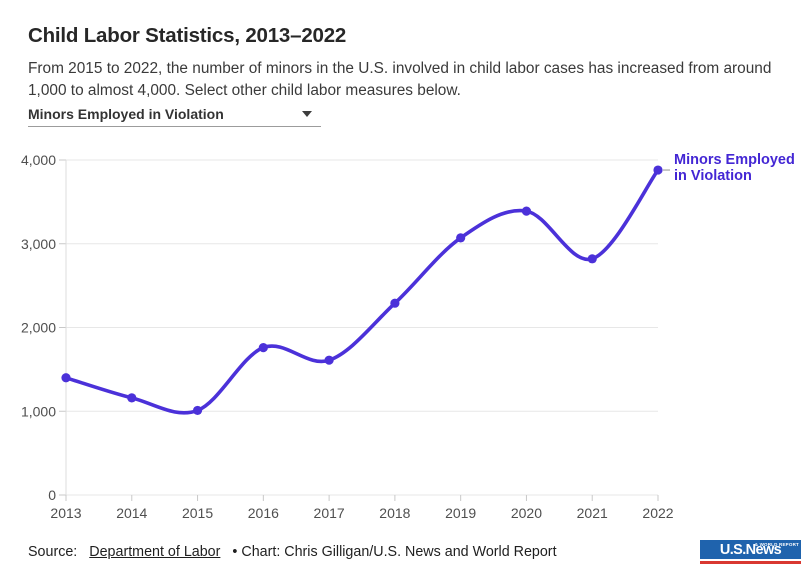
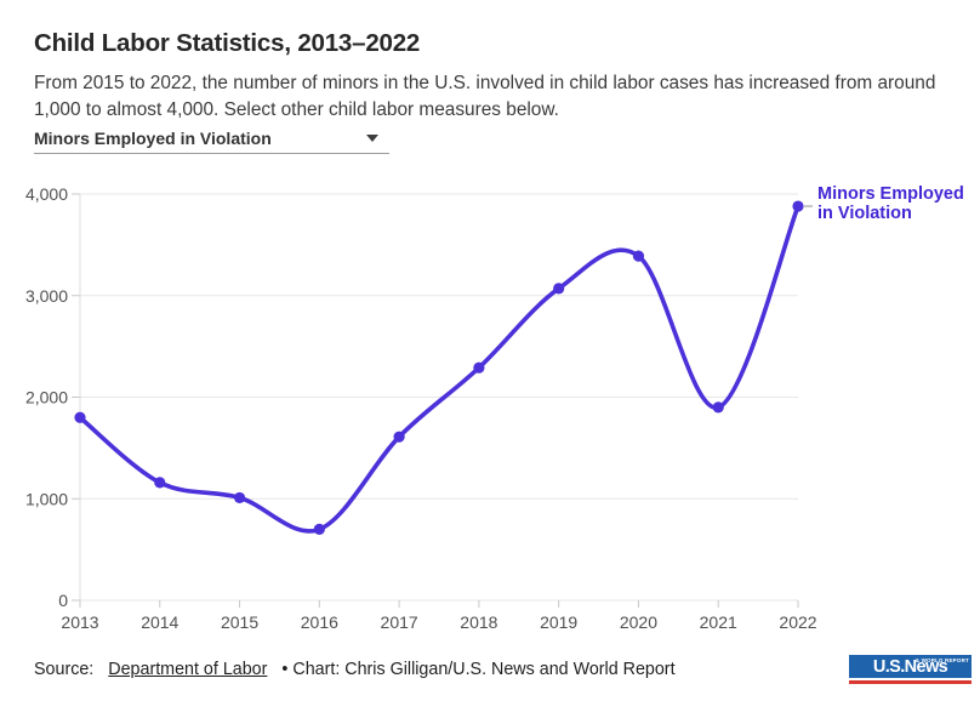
2013: 1400 -> 1800
2016: 1800 -> 700
2021: 2800 -> 1900
